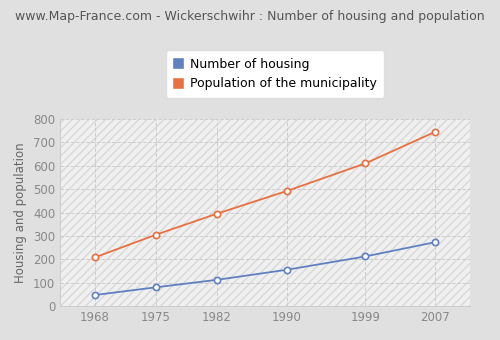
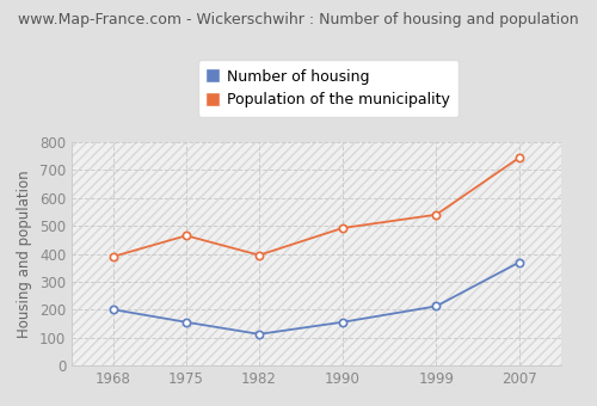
Number of housing/1968: 47 -> 200
Population of the municipality/1968: 208 -> 390
Number of housing/1975: 80 -> 155
Population of the municipality/1975: 305 -> 465
Population of the municipality/1999: 610 -> 540
Number of housing/2007: 273 -> 370
